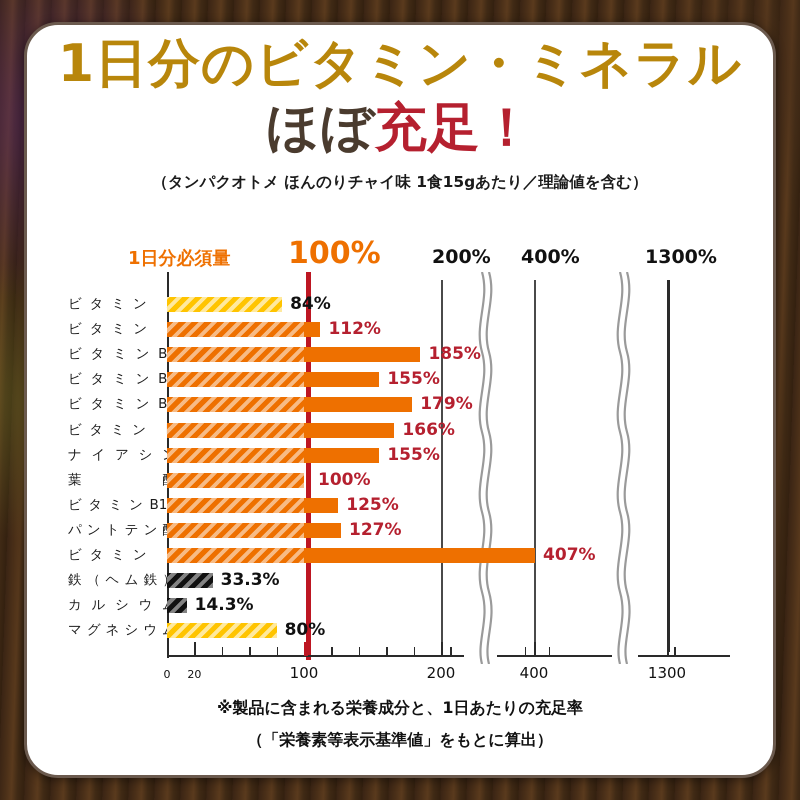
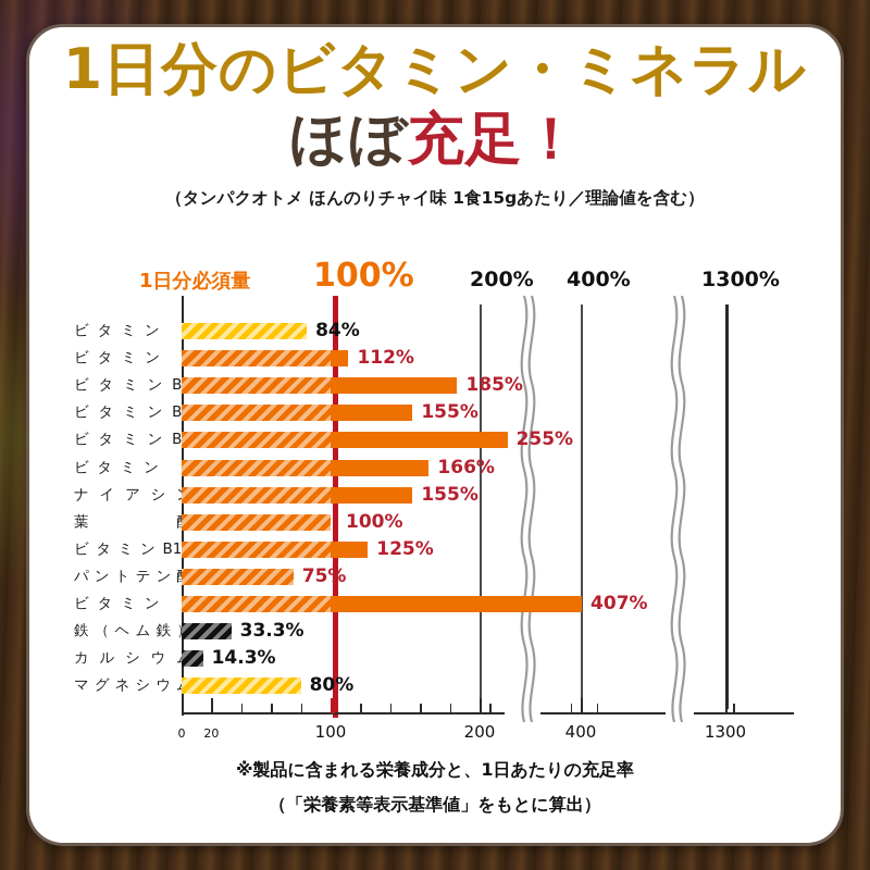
ビタミンB6: 179% -> 255%
パントテン酸: 127% -> 75%
